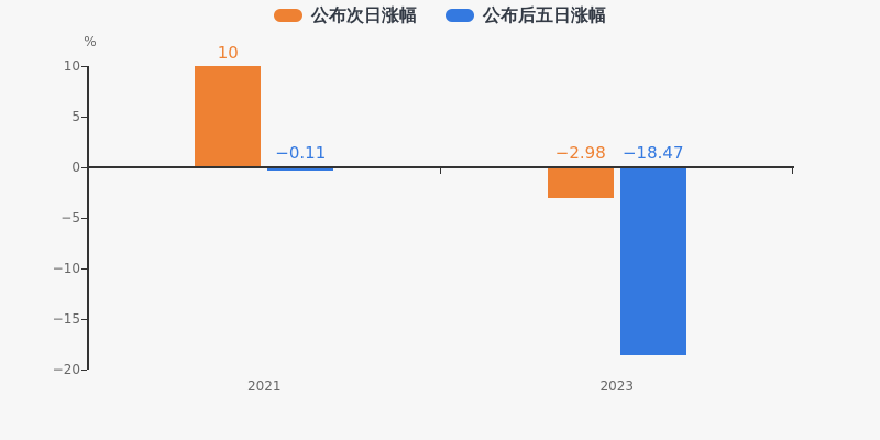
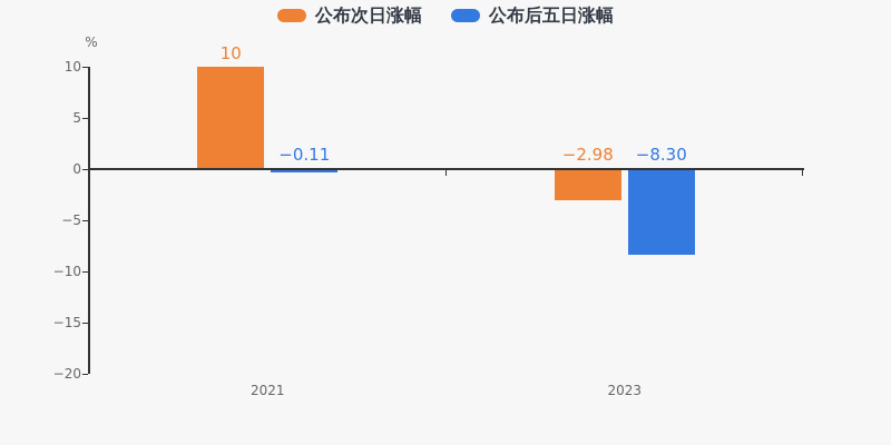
公布后五日涨幅/2023: −18.47 -> −8.30
